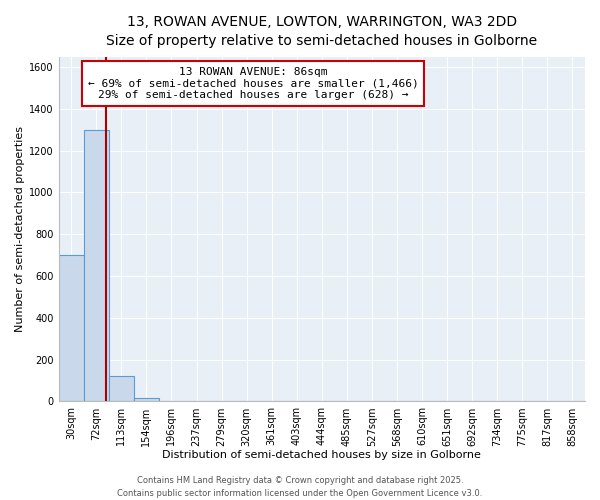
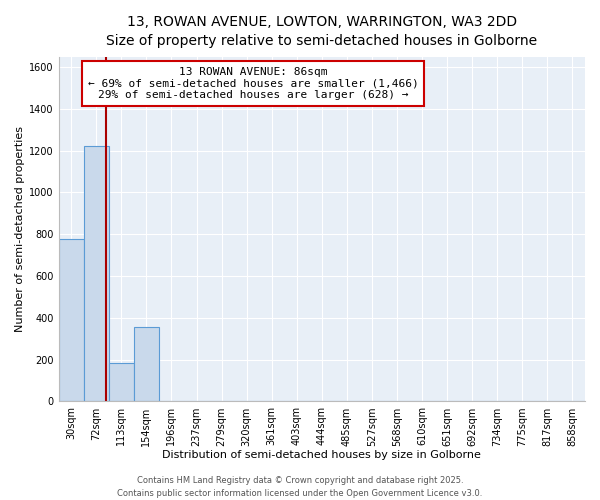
30sqm: 700 -> 775
72sqm: 1300 -> 1220
113sqm: 120 -> 185
154sqm: 15 -> 355
